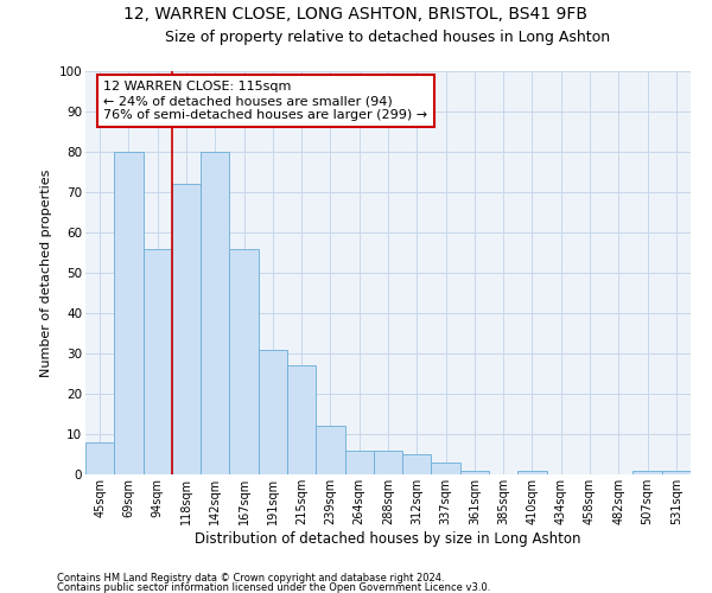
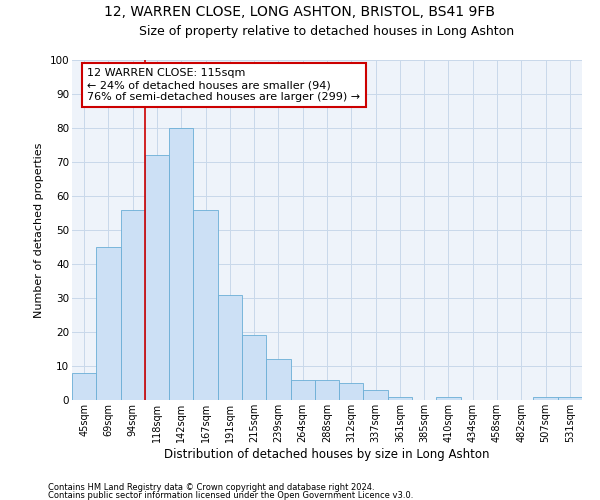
69sqm: 80 -> 45
215sqm: 27 -> 19
